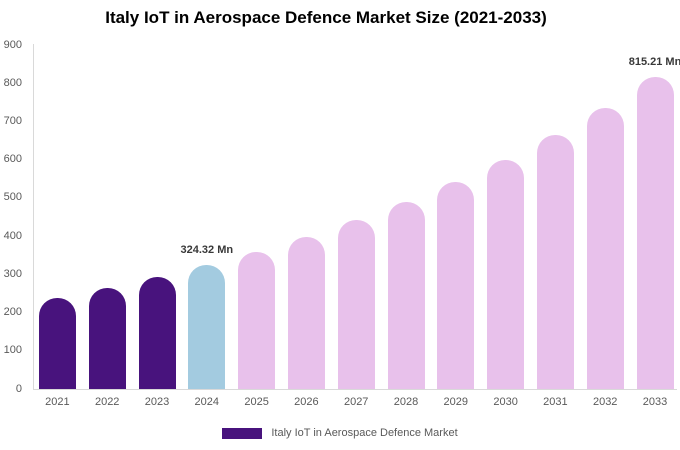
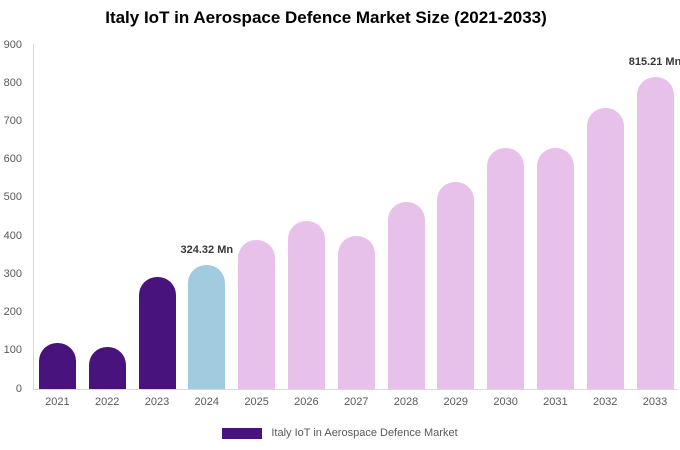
2021: 240 -> 120
2022: 260 -> 110
2025: 360 -> 390
2026: 400 -> 440
2027: 440 -> 400
2030: 600 -> 630
2031: 660 -> 630
